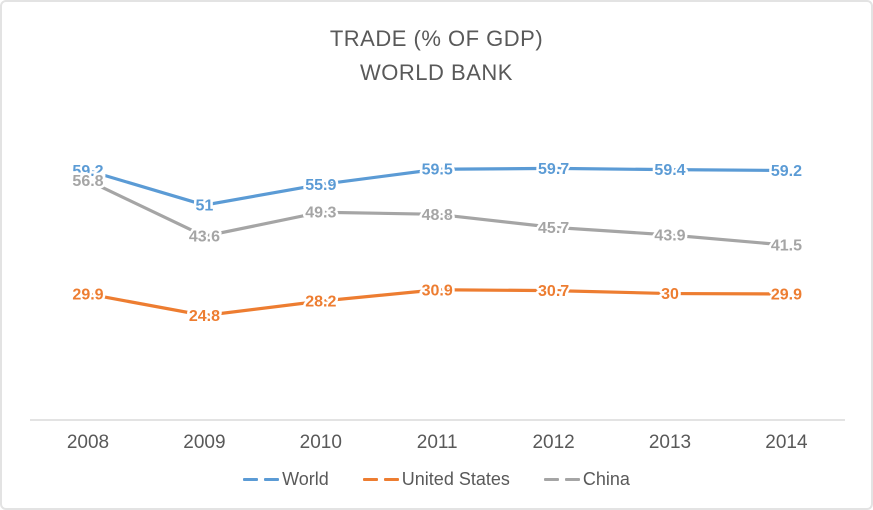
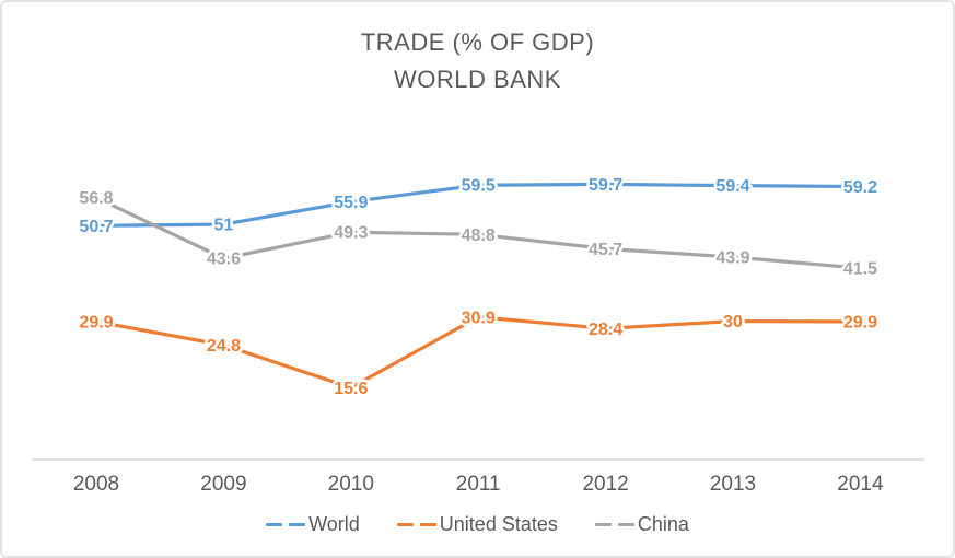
World/2008: 59.2 -> 50.7
United States/2010: 28.2 -> 15.6
United States/2012: 30.7 -> 28.4
